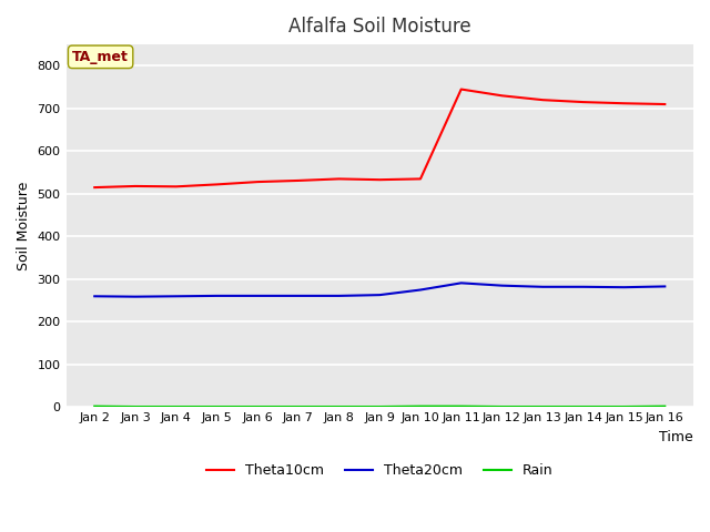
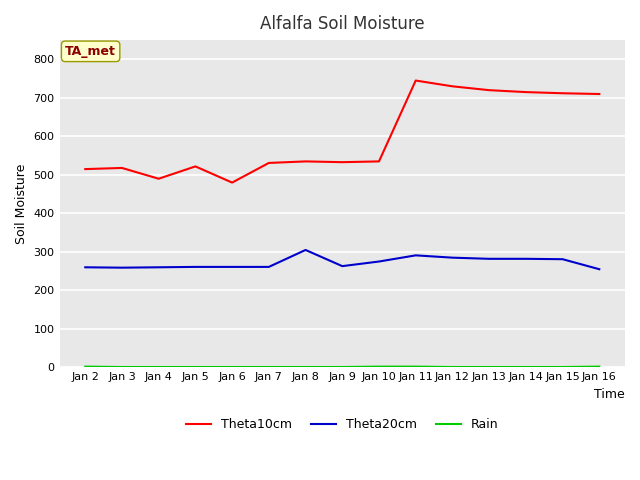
Theta10cm/Jan 4: 517 -> 490
Theta10cm/Jan 6: 528 -> 480
Theta20cm/Jan 8: 261 -> 305
Theta20cm/Jan 16: 283 -> 255
